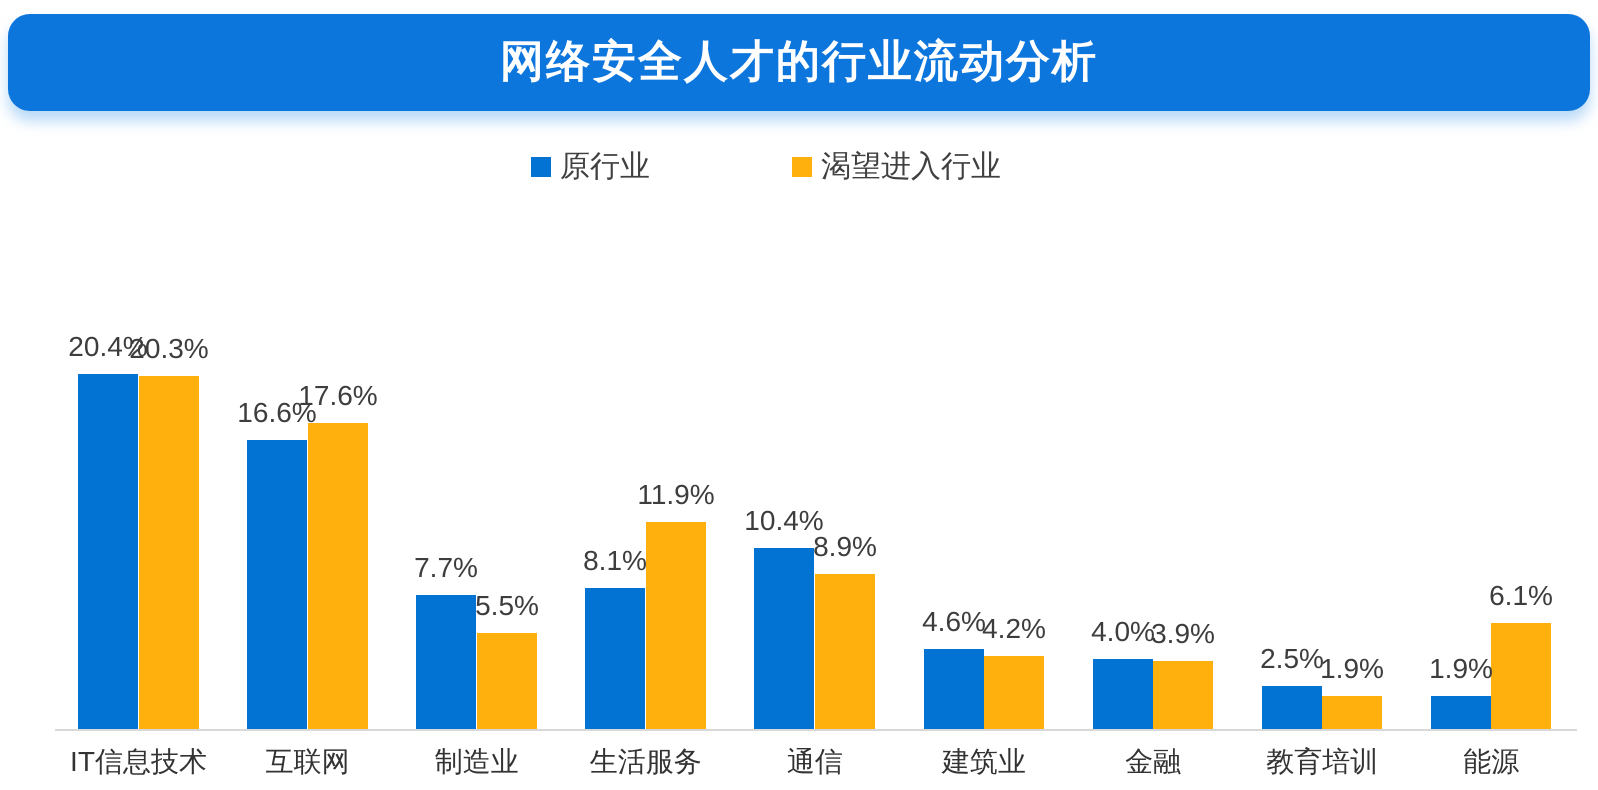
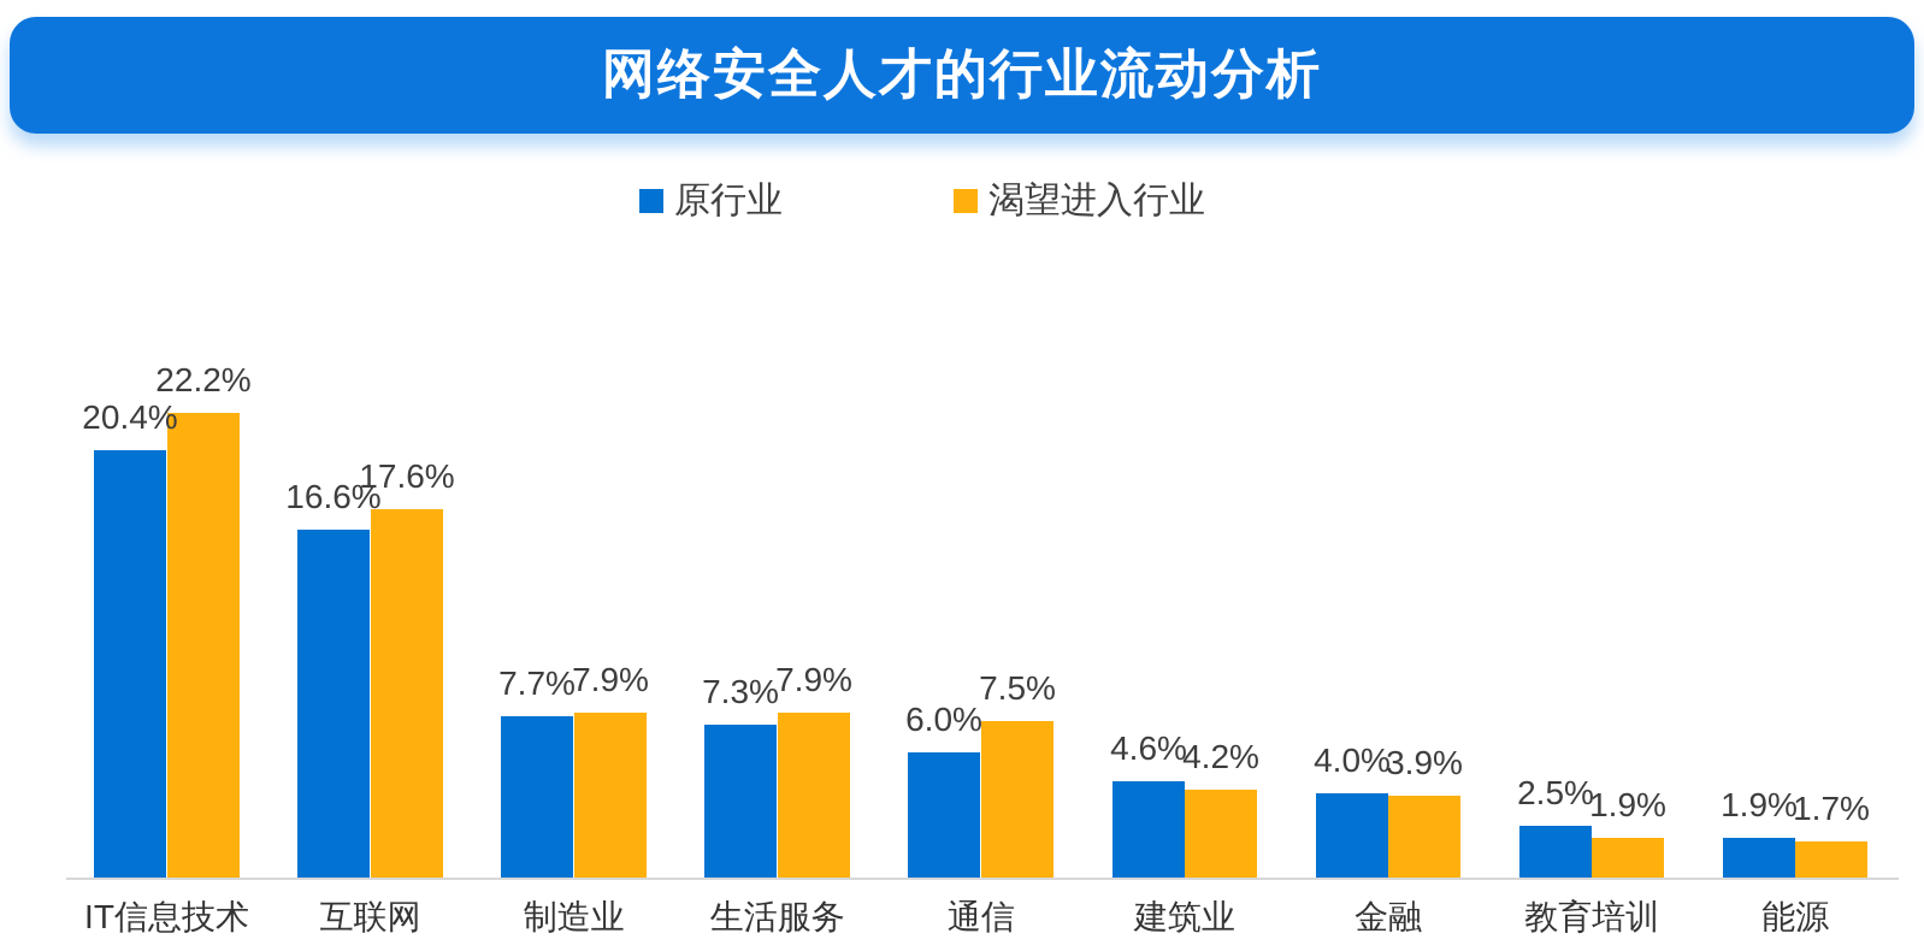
渴望进入行业/IT信息技术: 20.3% -> 22.2%
渴望进入行业/制造业: 5.5% -> 7.9%
原行业/生活服务: 8.1% -> 7.3%
渴望进入行业/生活服务: 11.9% -> 7.9%
原行业/通信: 10.4% -> 6.0%
渴望进入行业/通信: 8.9% -> 7.5%
渴望进入行业/能源: 6.1% -> 1.7%
